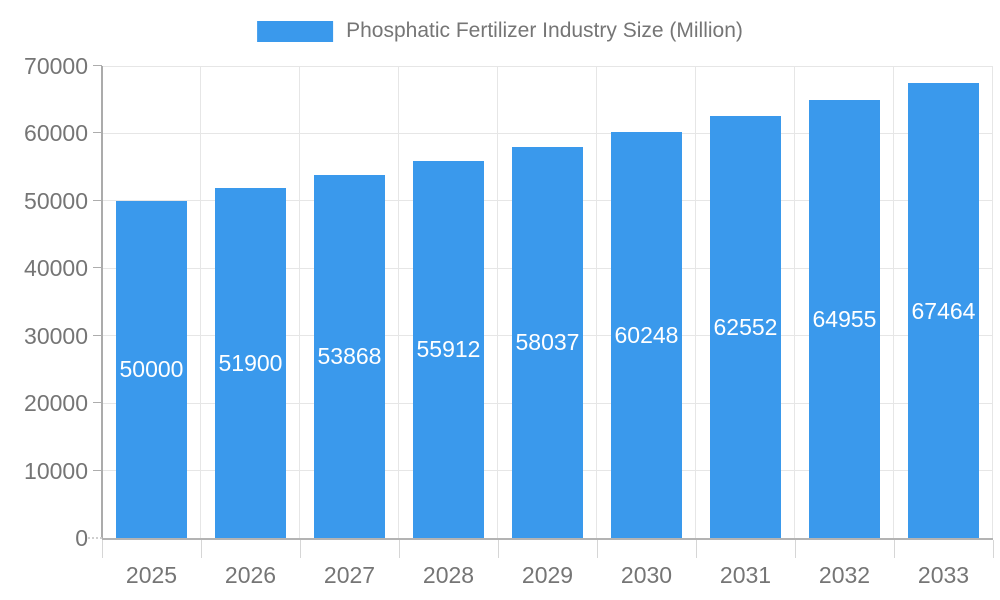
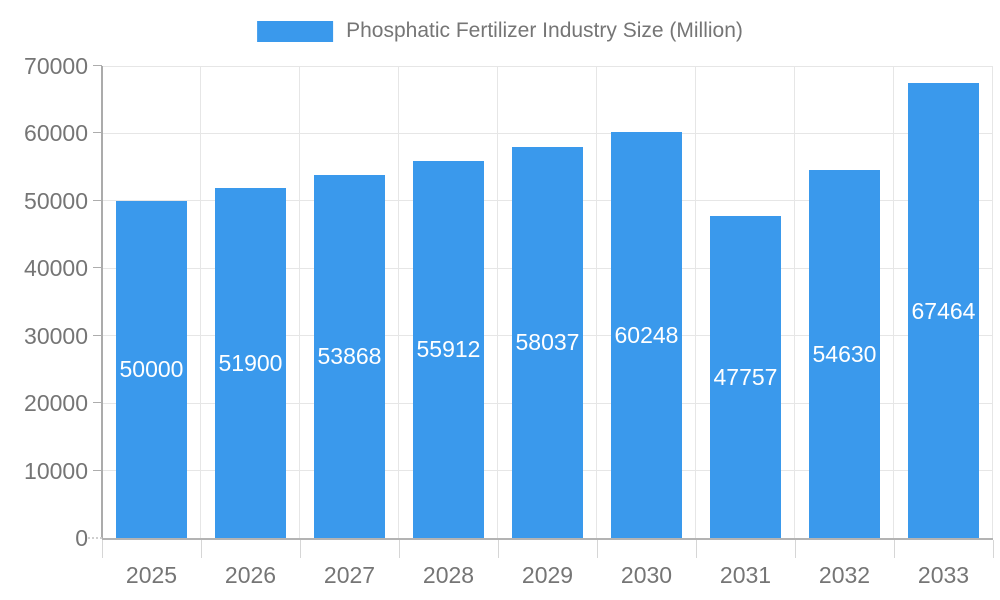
2031: 62552 -> 47757
2032: 64955 -> 54630
